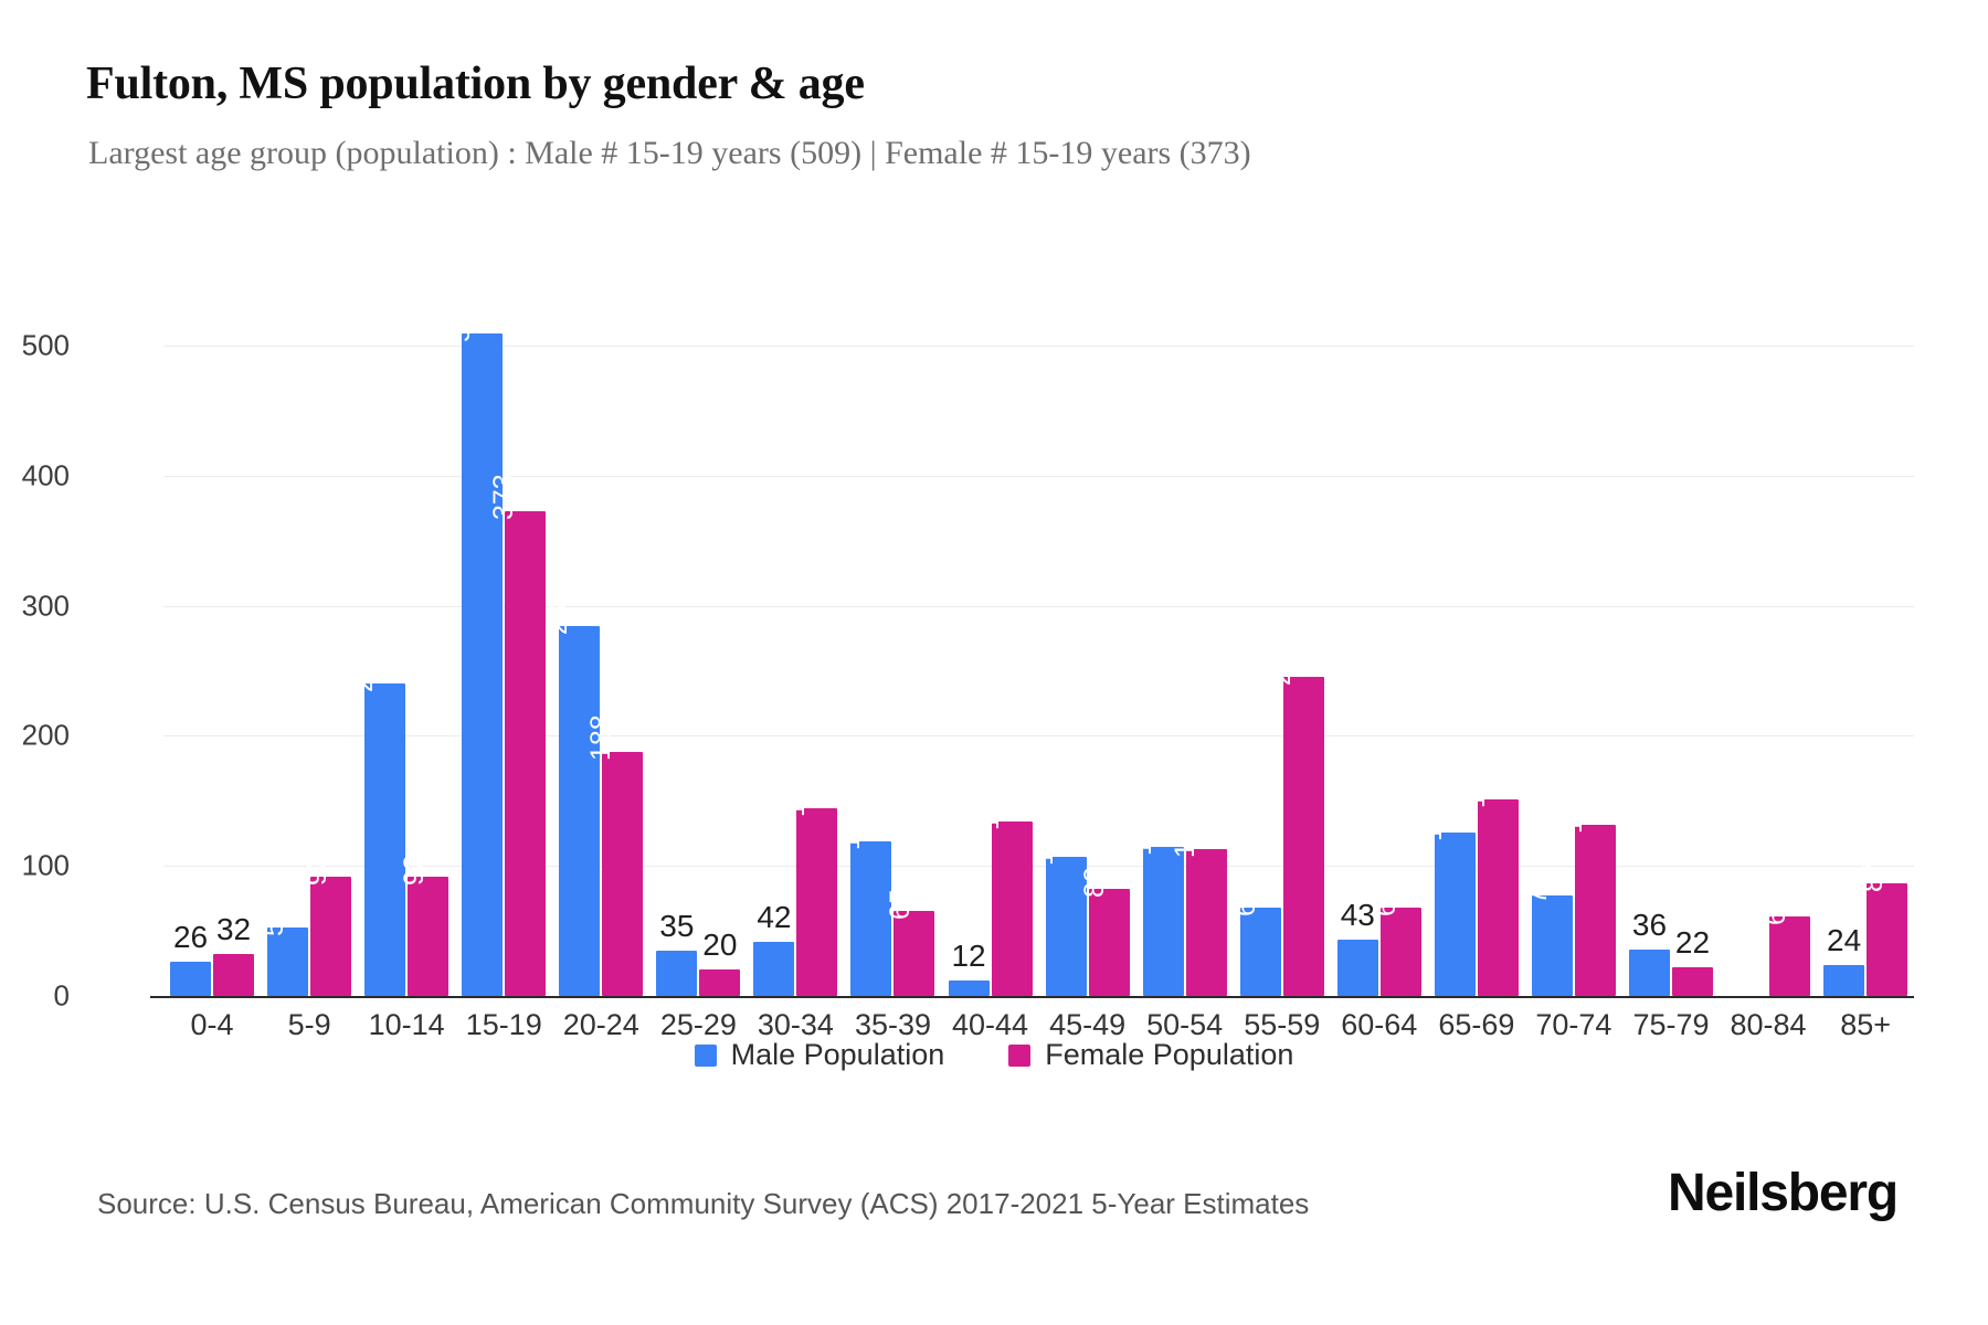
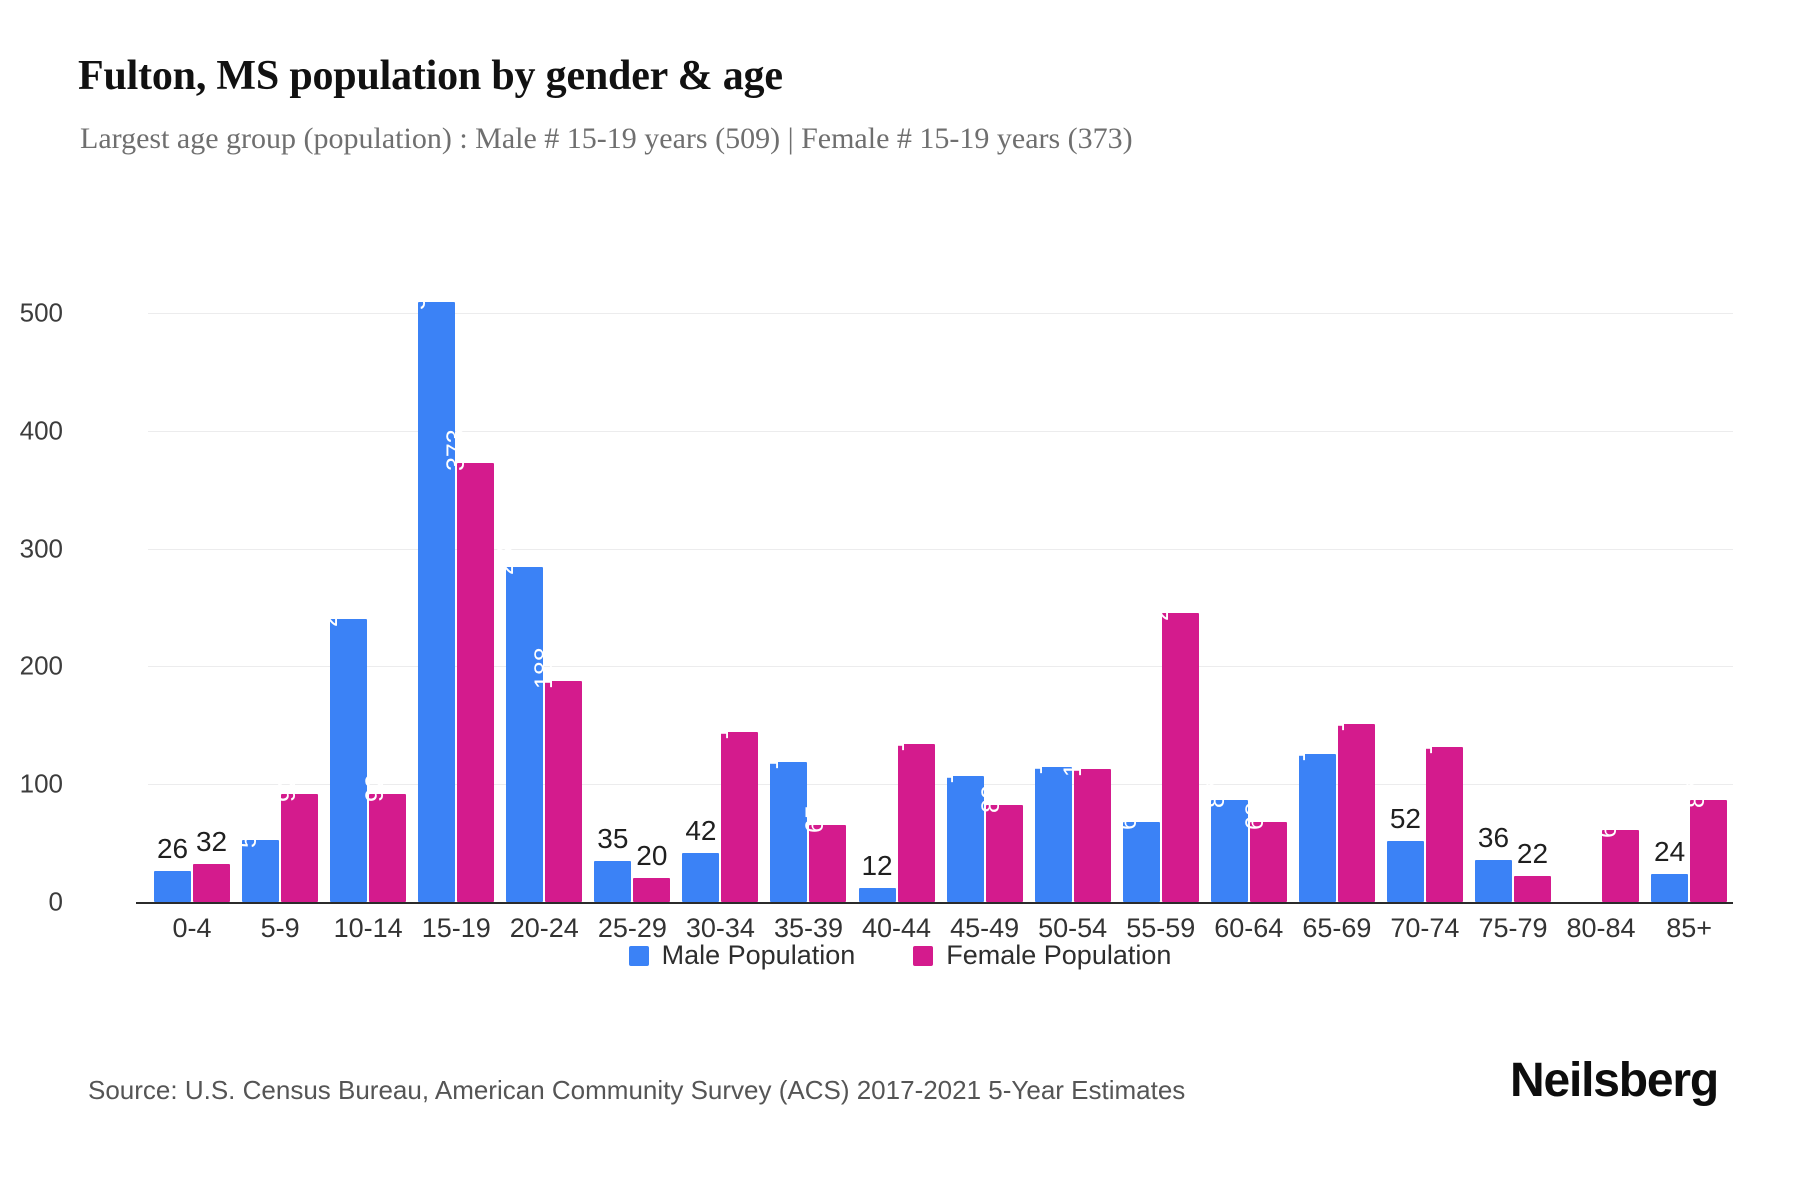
Male Population/60-64: 43 -> 87
Male Population/70-74: 77 -> 52
